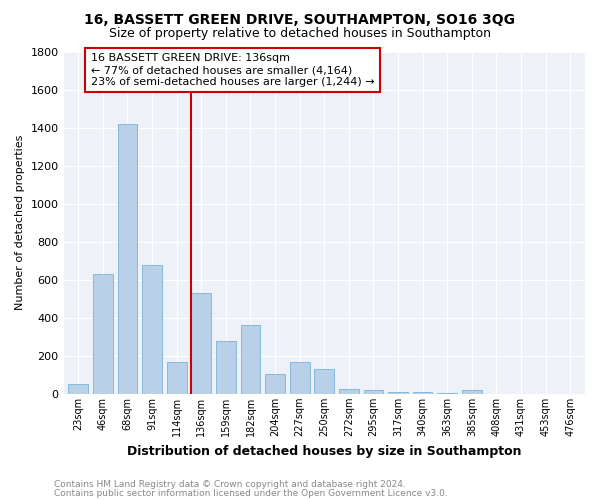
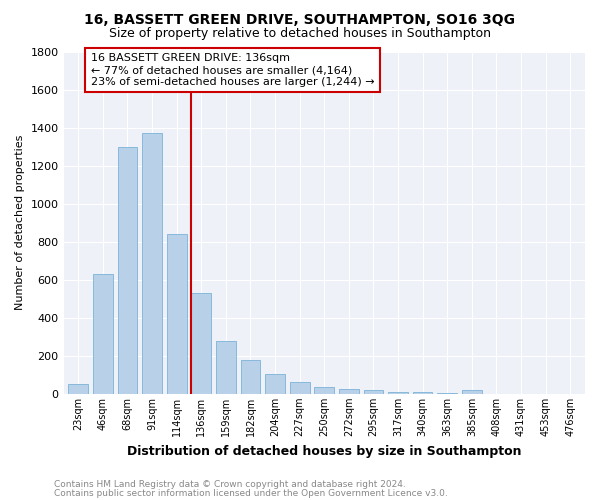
68sqm: 1420 -> 1300
91sqm: 680 -> 1370
114sqm: 170 -> 840
182sqm: 360 -> 180
227sqm: 170 -> 60
250sqm: 130 -> 40
